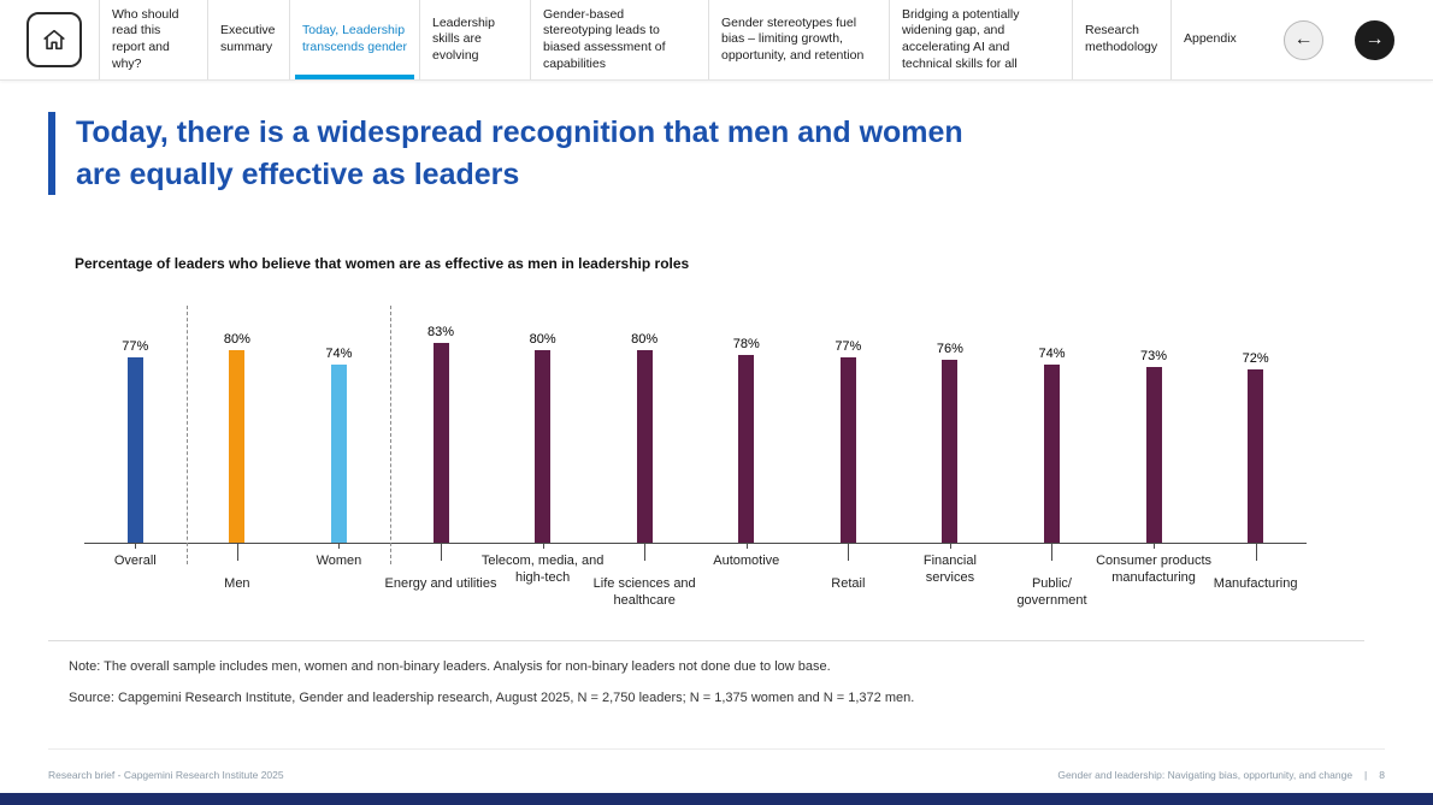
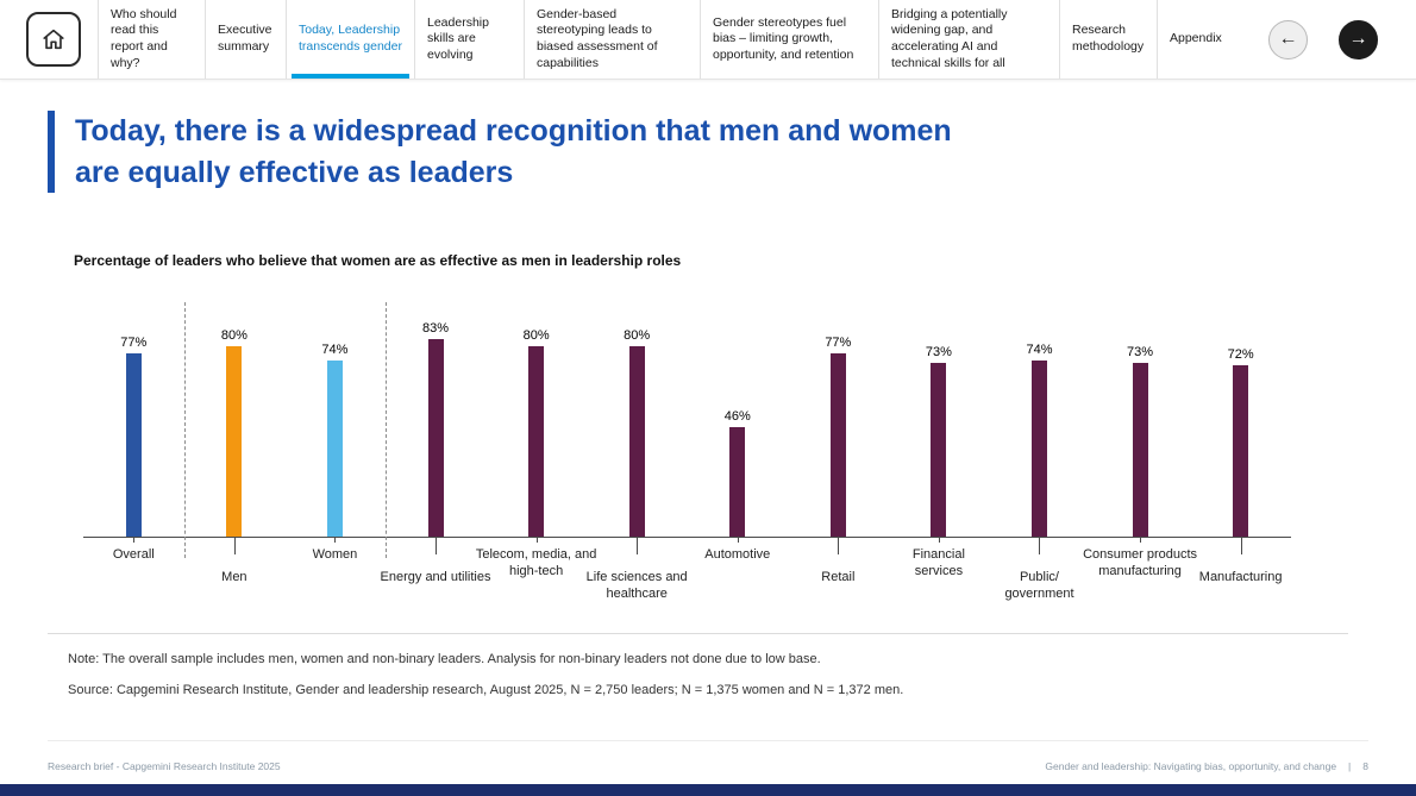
Automotive: 78% -> 46%
Financial services: 76% -> 73%
